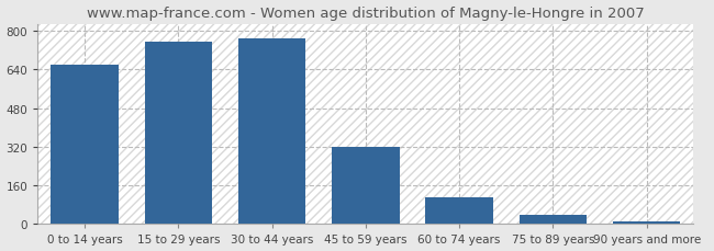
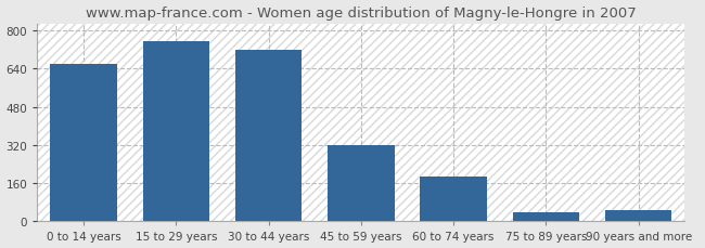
30 to 44 years: 770 -> 720
60 to 74 years: 110 -> 190
90 years and more: 10 -> 45
